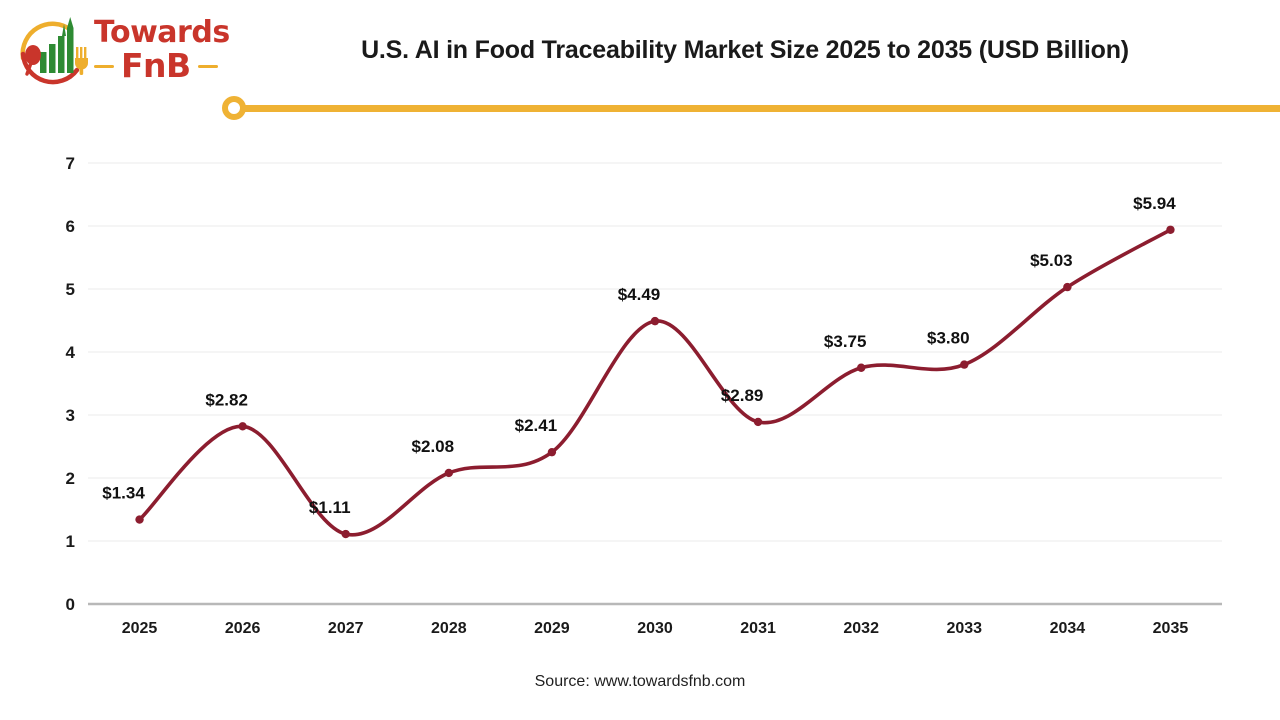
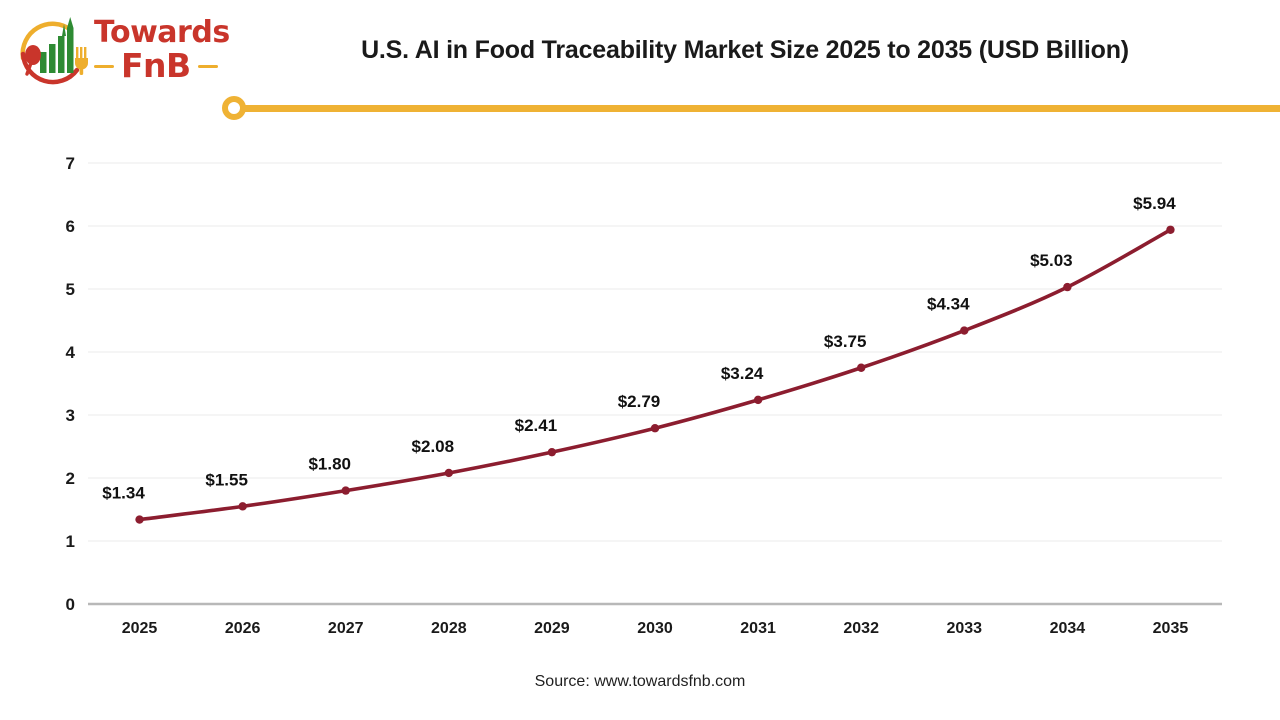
2026: $2.82 -> $1.55
2027: $1.11 -> $1.80
2030: $4.49 -> $2.79
2031: $2.89 -> $3.24
2033: $3.80 -> $4.34
